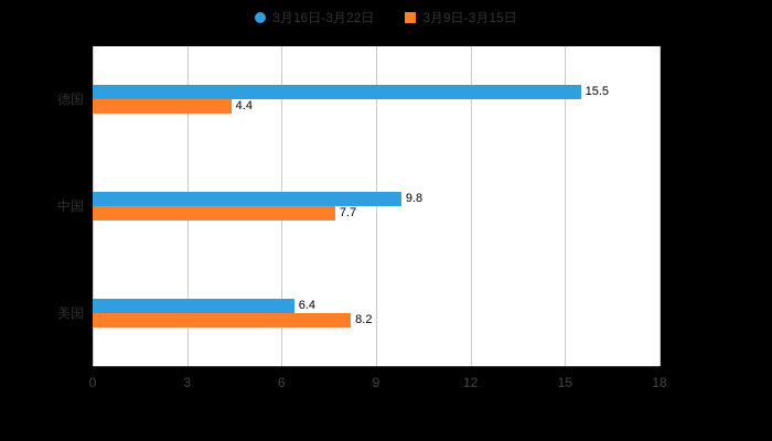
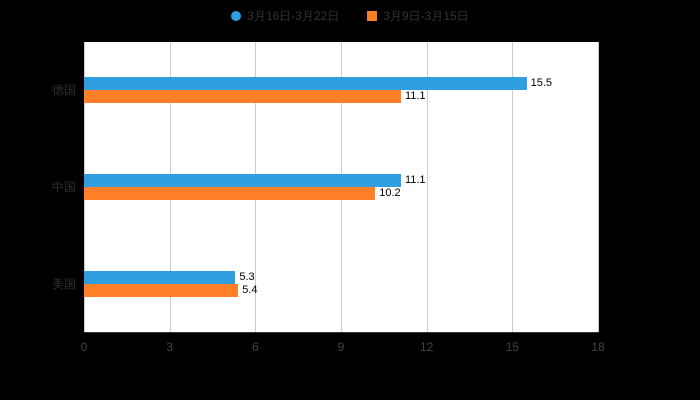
3月9日-3月15日/德国: 4.4 -> 11.1
3月16日-3月22日/中国: 9.8 -> 11.1
3月9日-3月15日/中国: 7.7 -> 10.2
3月16日-3月22日/美国: 6.4 -> 5.3
3月9日-3月15日/美国: 8.2 -> 5.4
